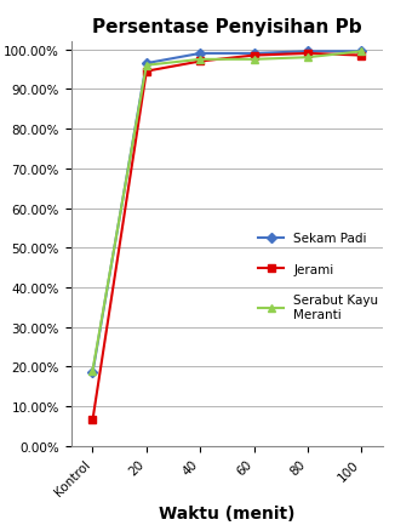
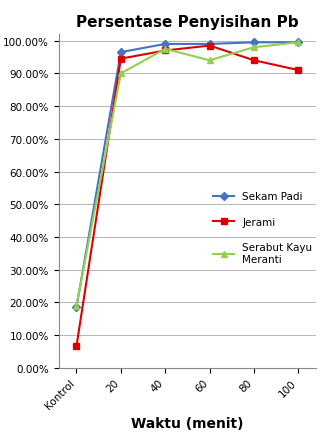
Serabut Kayu Meranti/20: 96.0% -> 90.0%
Serabut Kayu Meranti/60: 97.5% -> 94.0%
Jerami/80: 99.0% -> 94.0%
Jerami/100: 98.5% -> 91.0%
